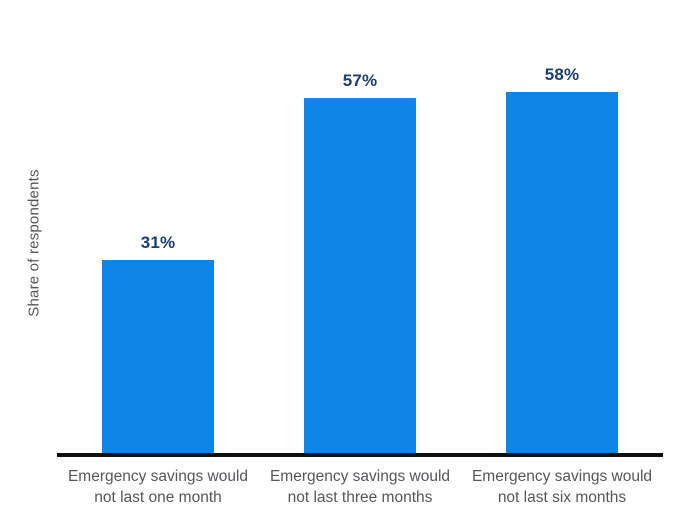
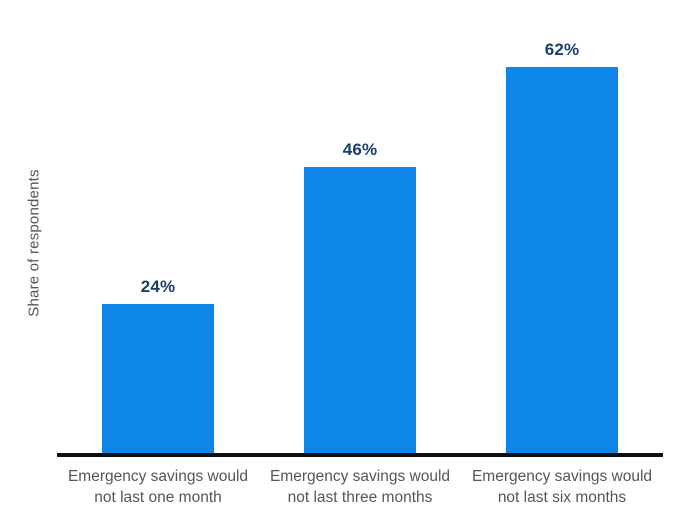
Emergency savings would not last one month: 31% -> 24%
Emergency savings would not last three months: 57% -> 46%
Emergency savings would not last six months: 58% -> 62%
